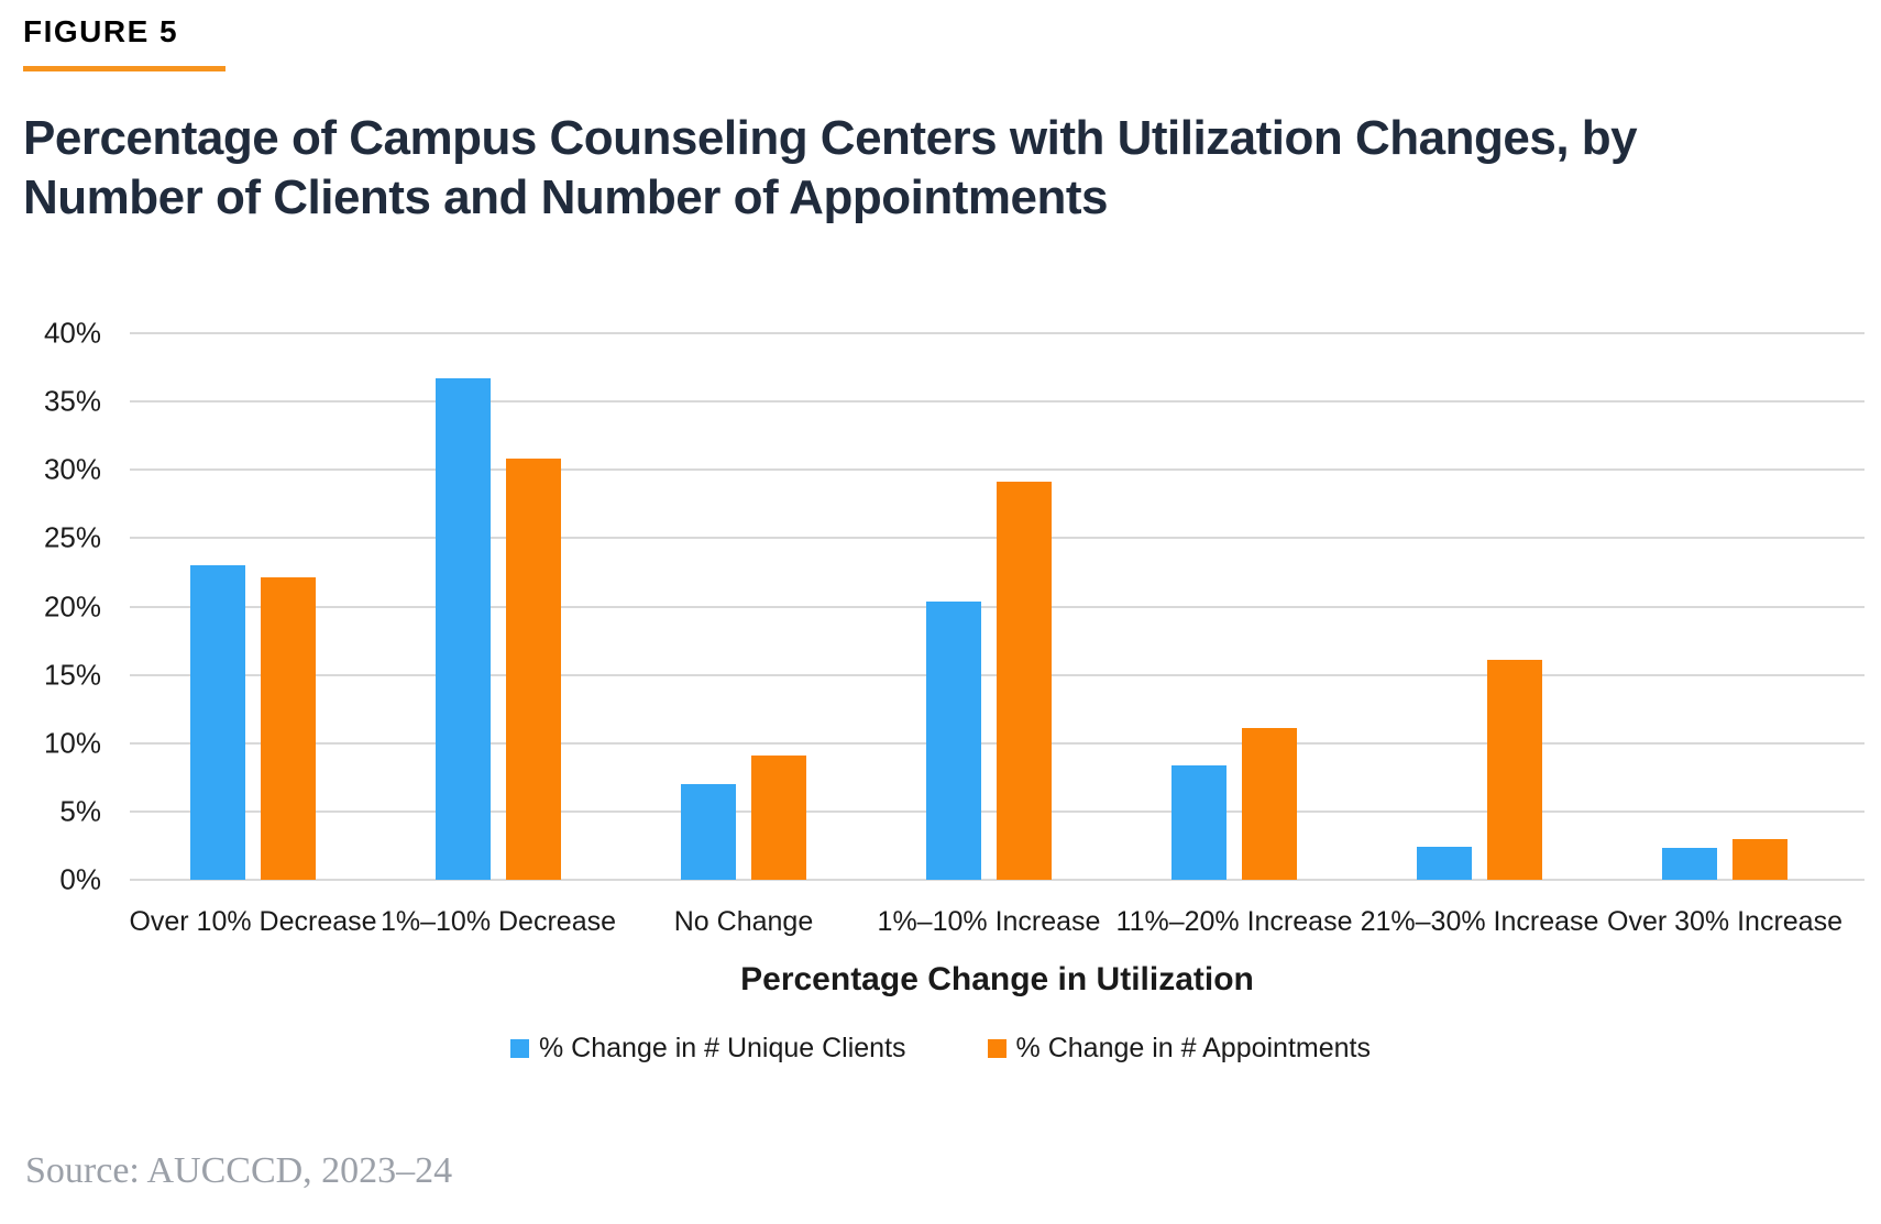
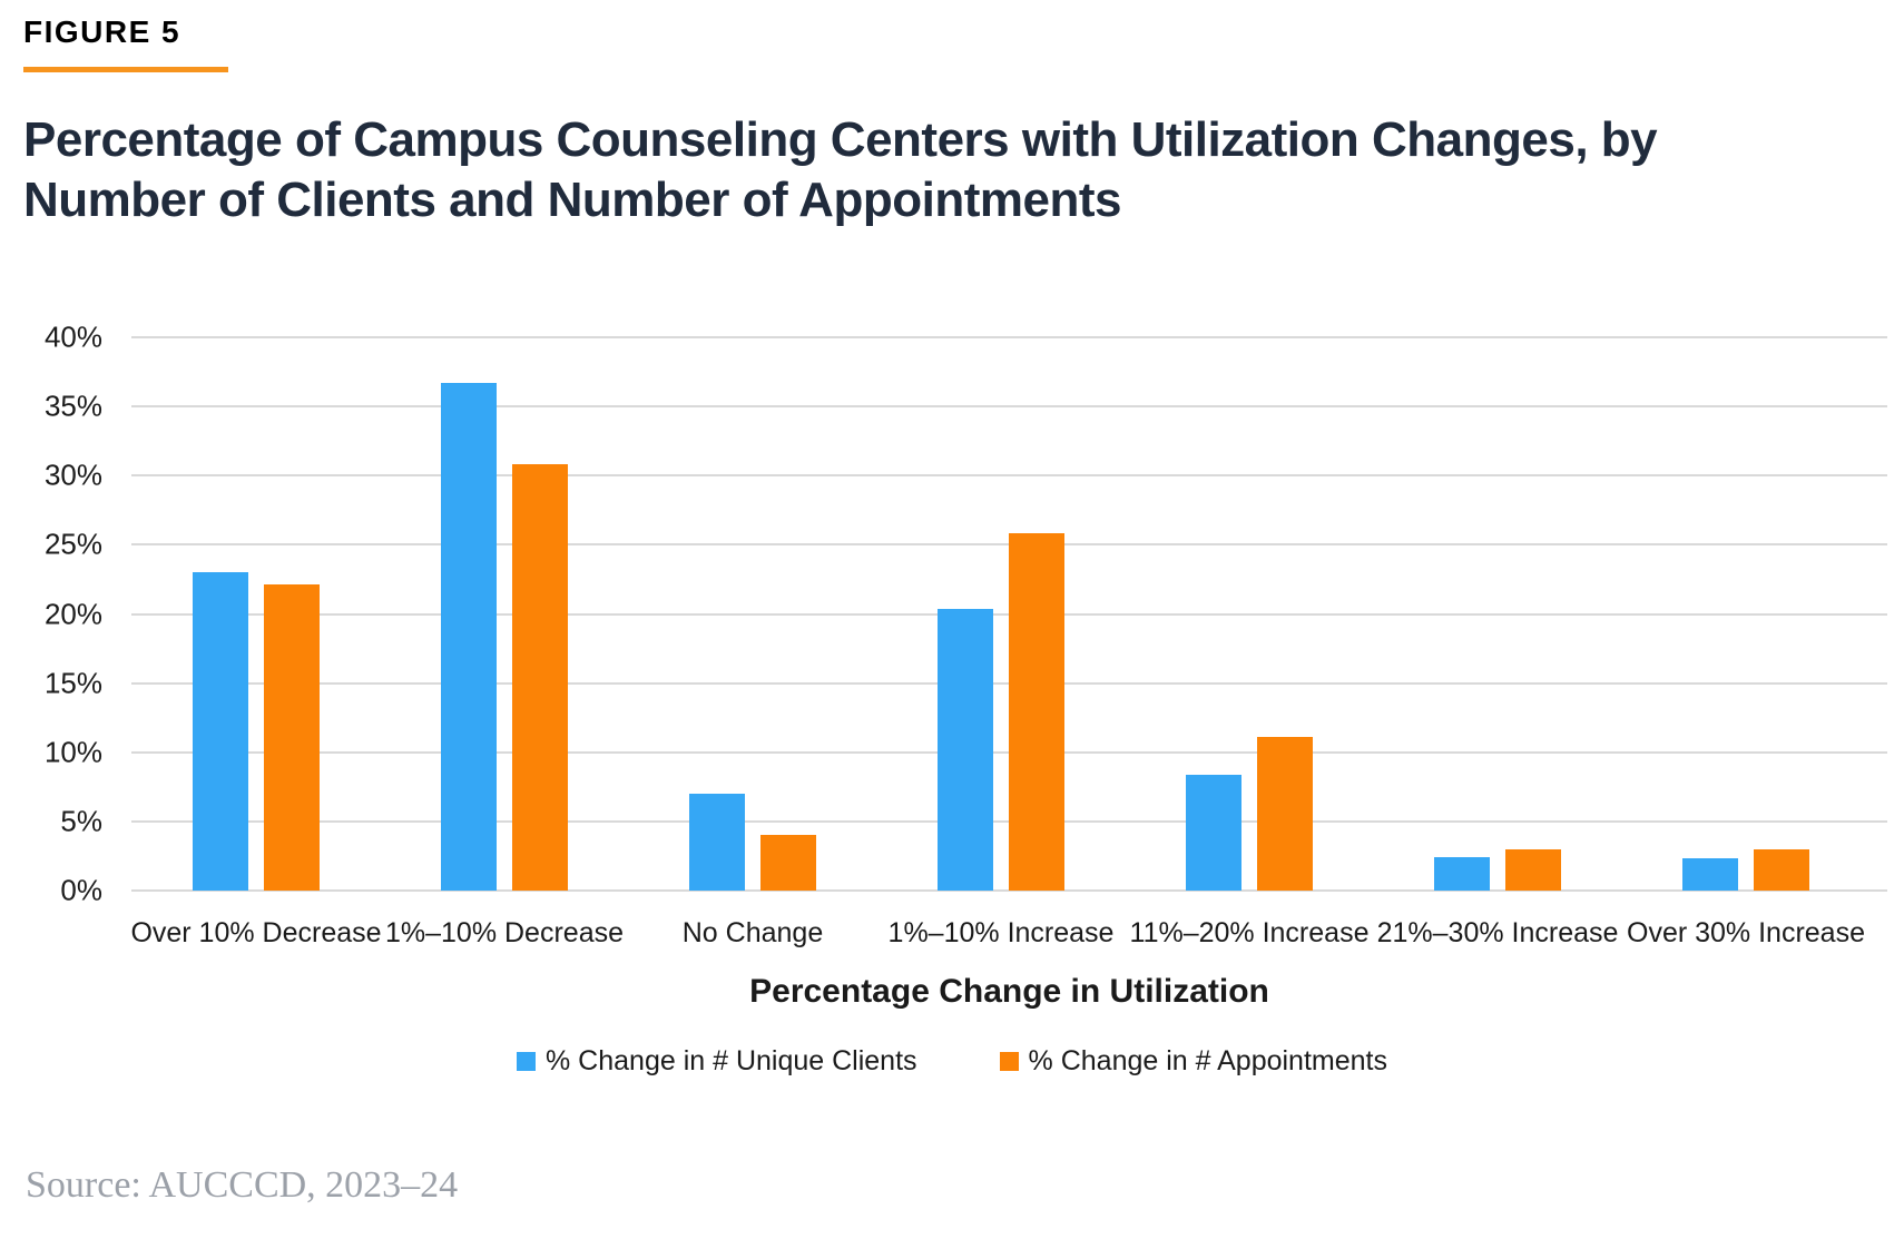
% Change in # Appointments/No Change: 9.1% -> 4.0%
% Change in # Appointments/1%–10% Increase: 29.1% -> 25.8%
% Change in # Appointments/21%–30% Increase: 16.1% -> 3.0%
